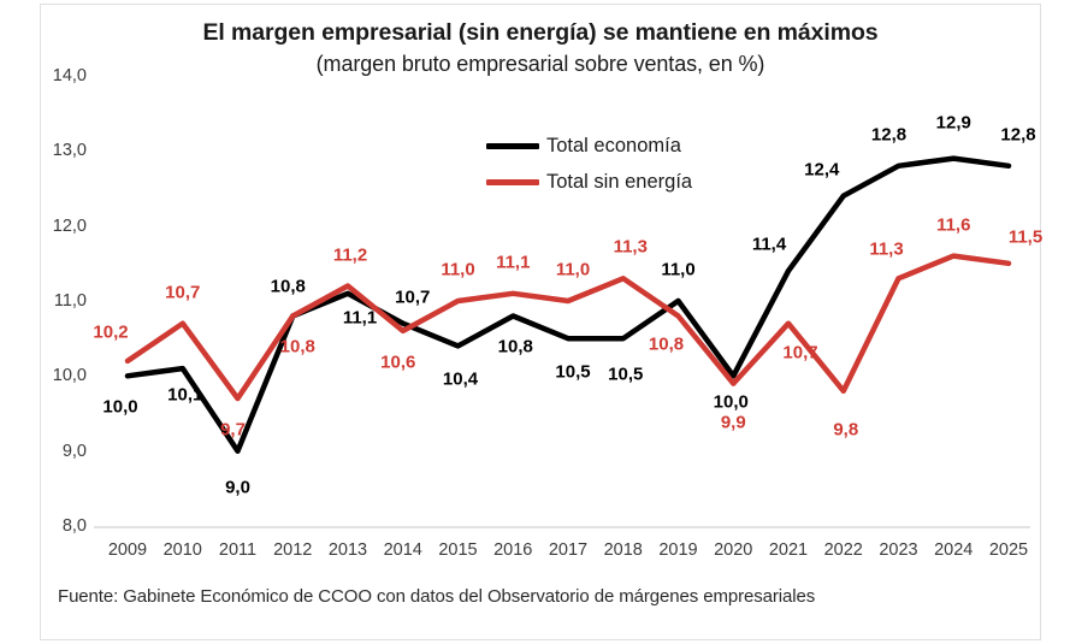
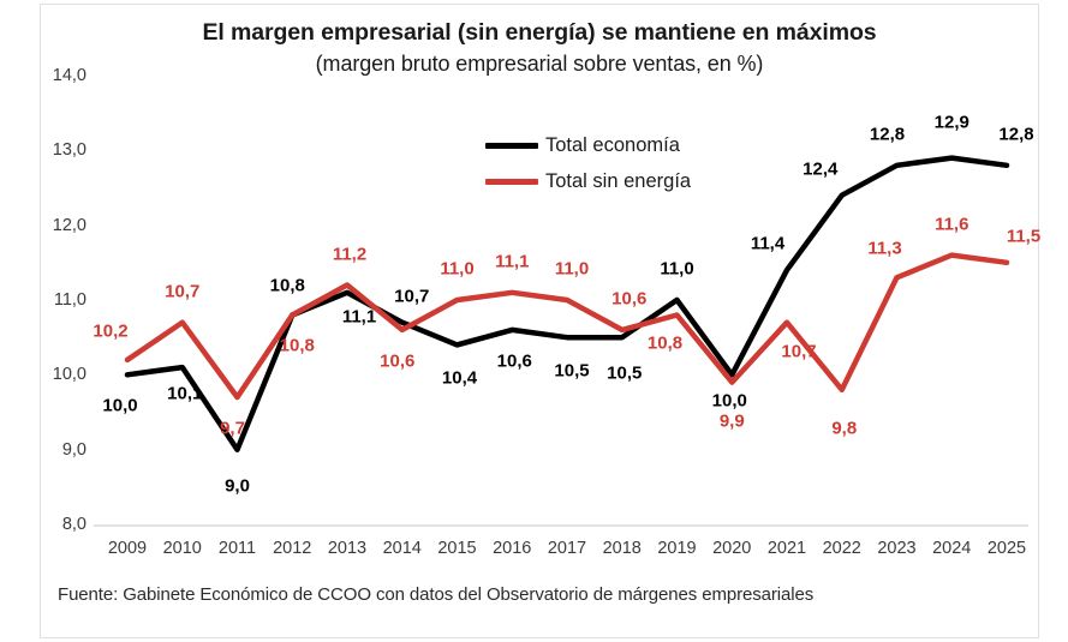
Total economía/2016: 10,8 -> 10,6
Total sin energía/2018: 11,3 -> 10,6
